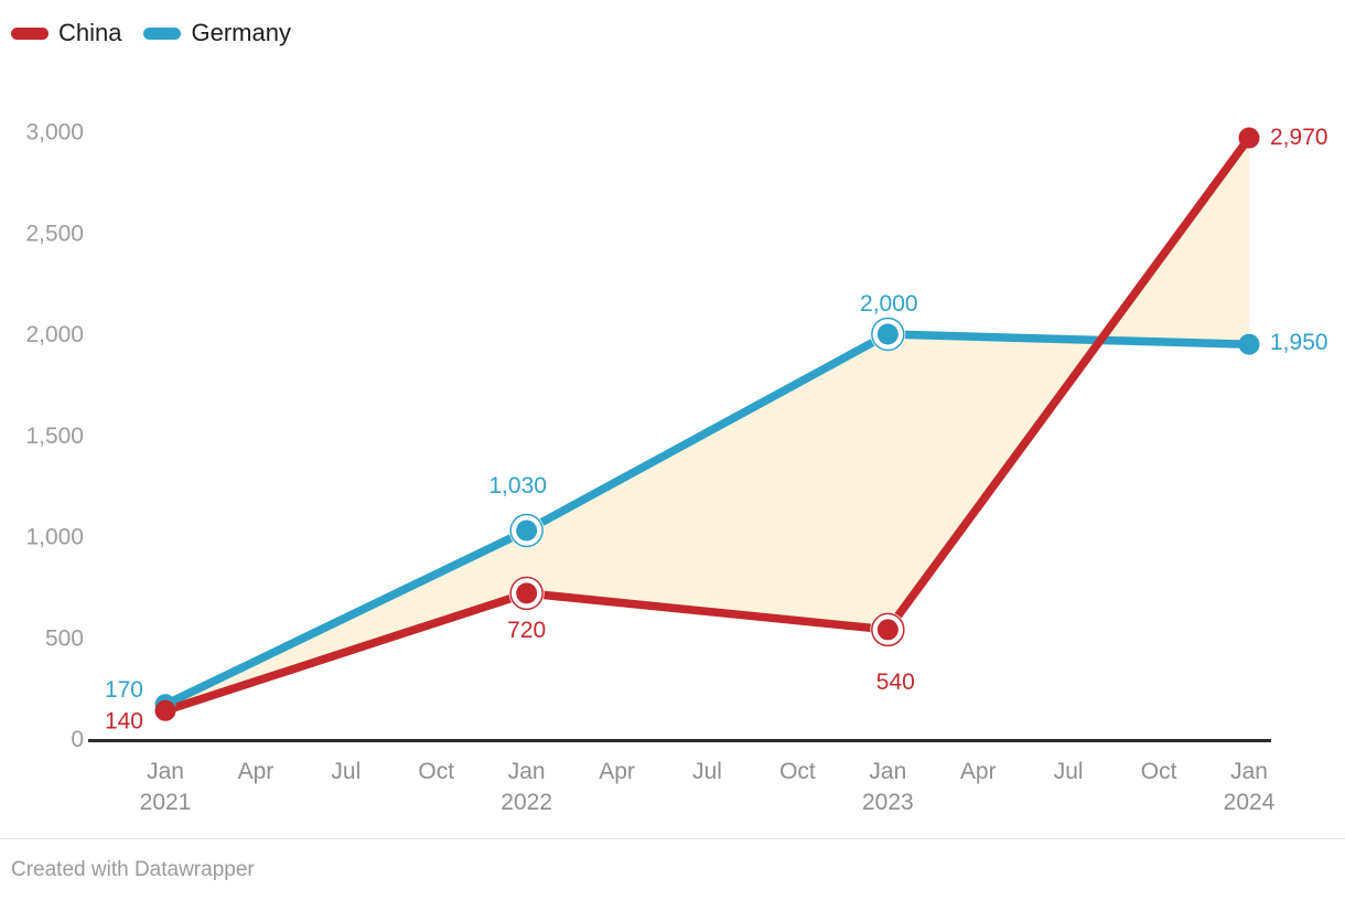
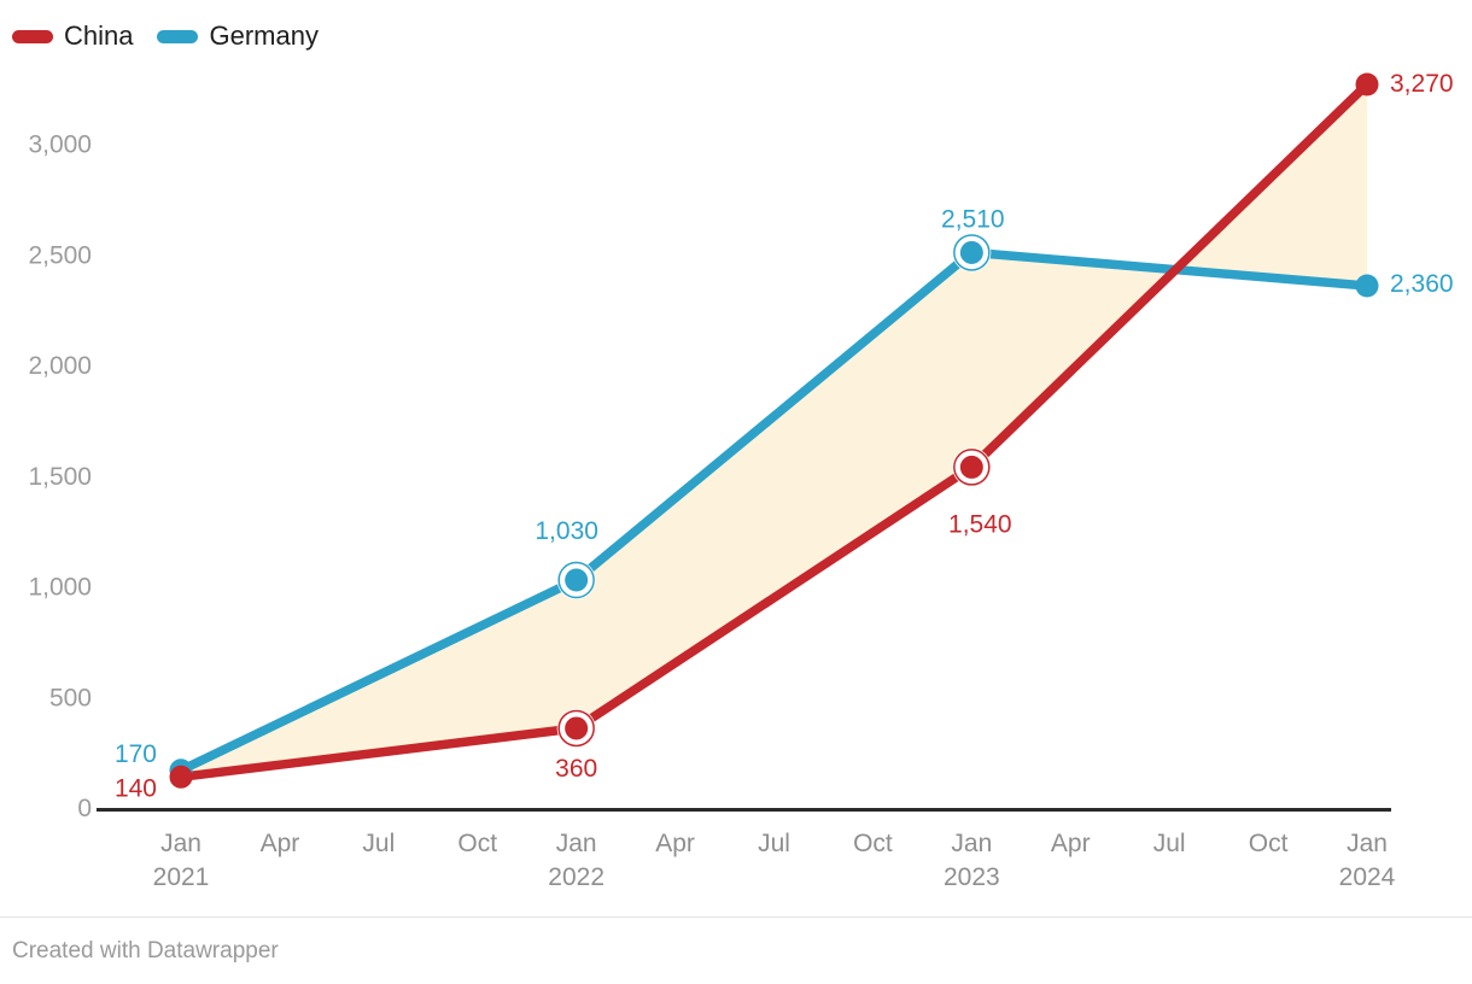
China/Jan 2022: 720 -> 360
China/Jan 2023: 540 -> 1,540
Germany/Jan 2023: 2,000 -> 2,510
China/Jan 2024: 2,970 -> 3,270
Germany/Jan 2024: 1,950 -> 2,360
